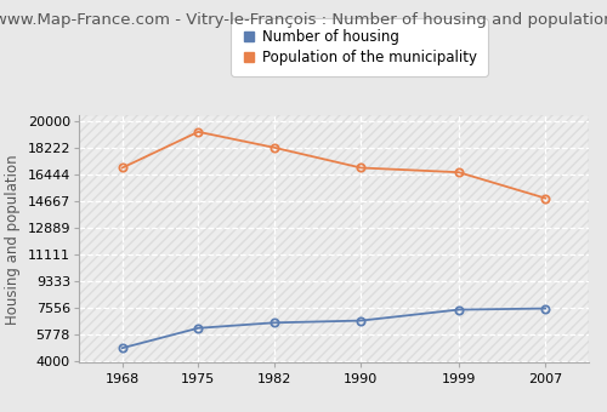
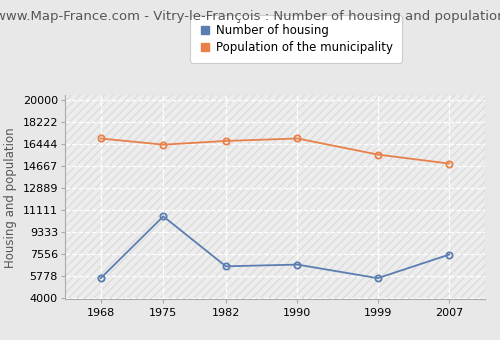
Number of housing/1968: 4900 -> 5600
Number of housing/1975: 6200 -> 10600
Population of the municipality/1975: 19300 -> 16400
Population of the municipality/1982: 18200 -> 16700
Number of housing/1999: 7400 -> 5600
Population of the municipality/1999: 16600 -> 15600
